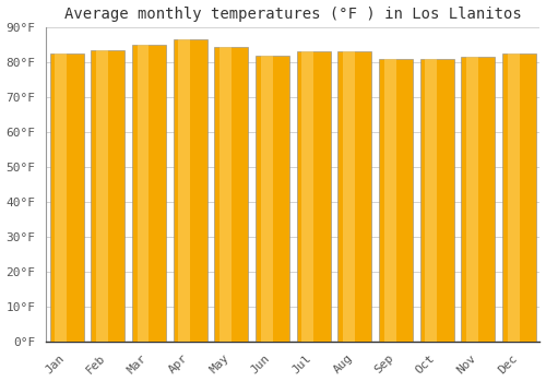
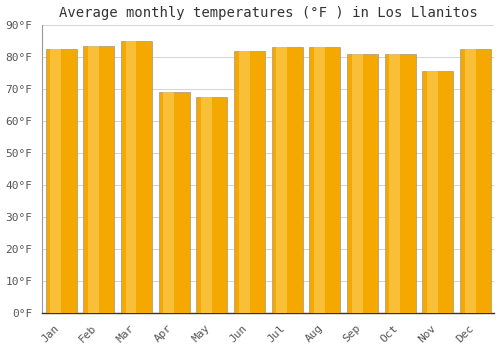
Apr: 86.5°F -> 69.0°F
May: 84.5°F -> 67.5°F
Nov: 81.5°F -> 75.5°F
